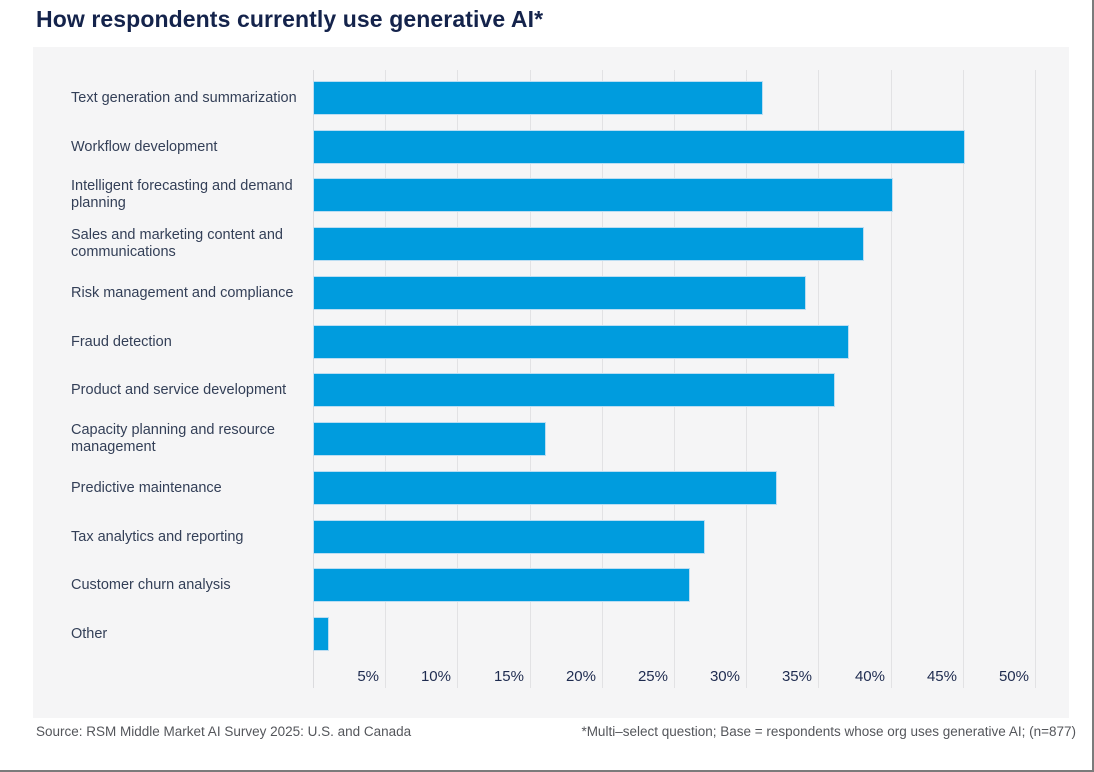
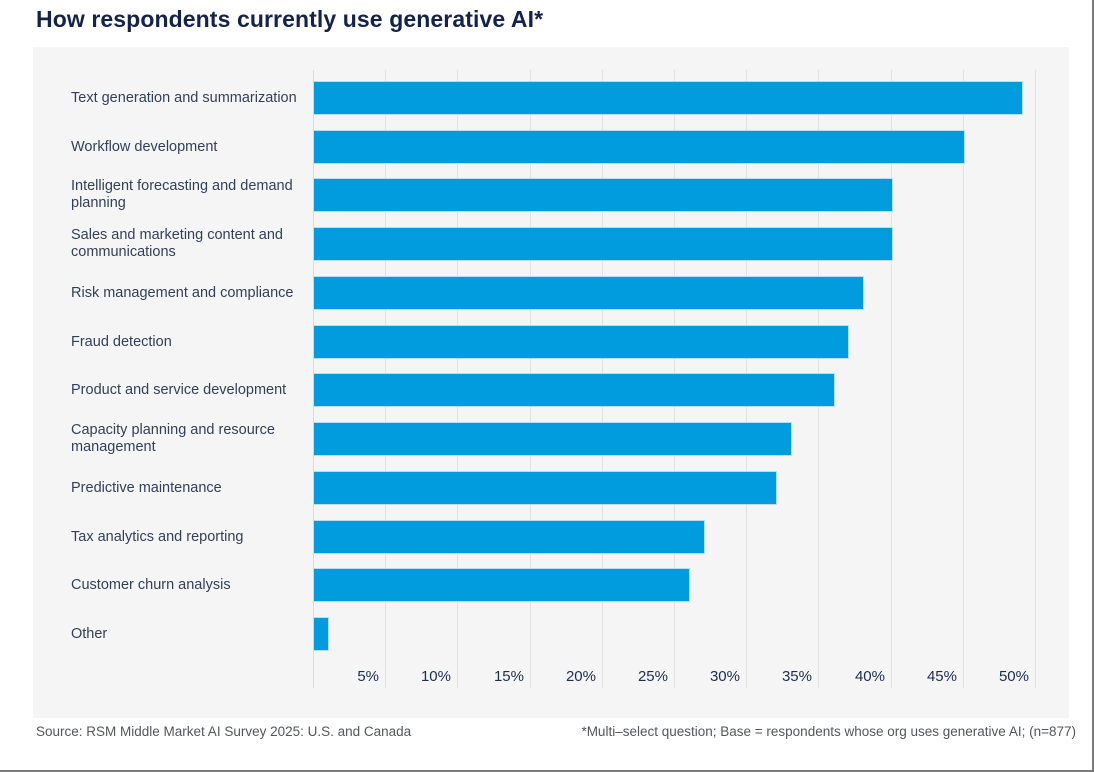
Text generation and summarization: 31% -> 49%
Sales and marketing content and communications: 38% -> 40%
Risk management and compliance: 34% -> 38%
Capacity planning and resource management: 16% -> 33%
